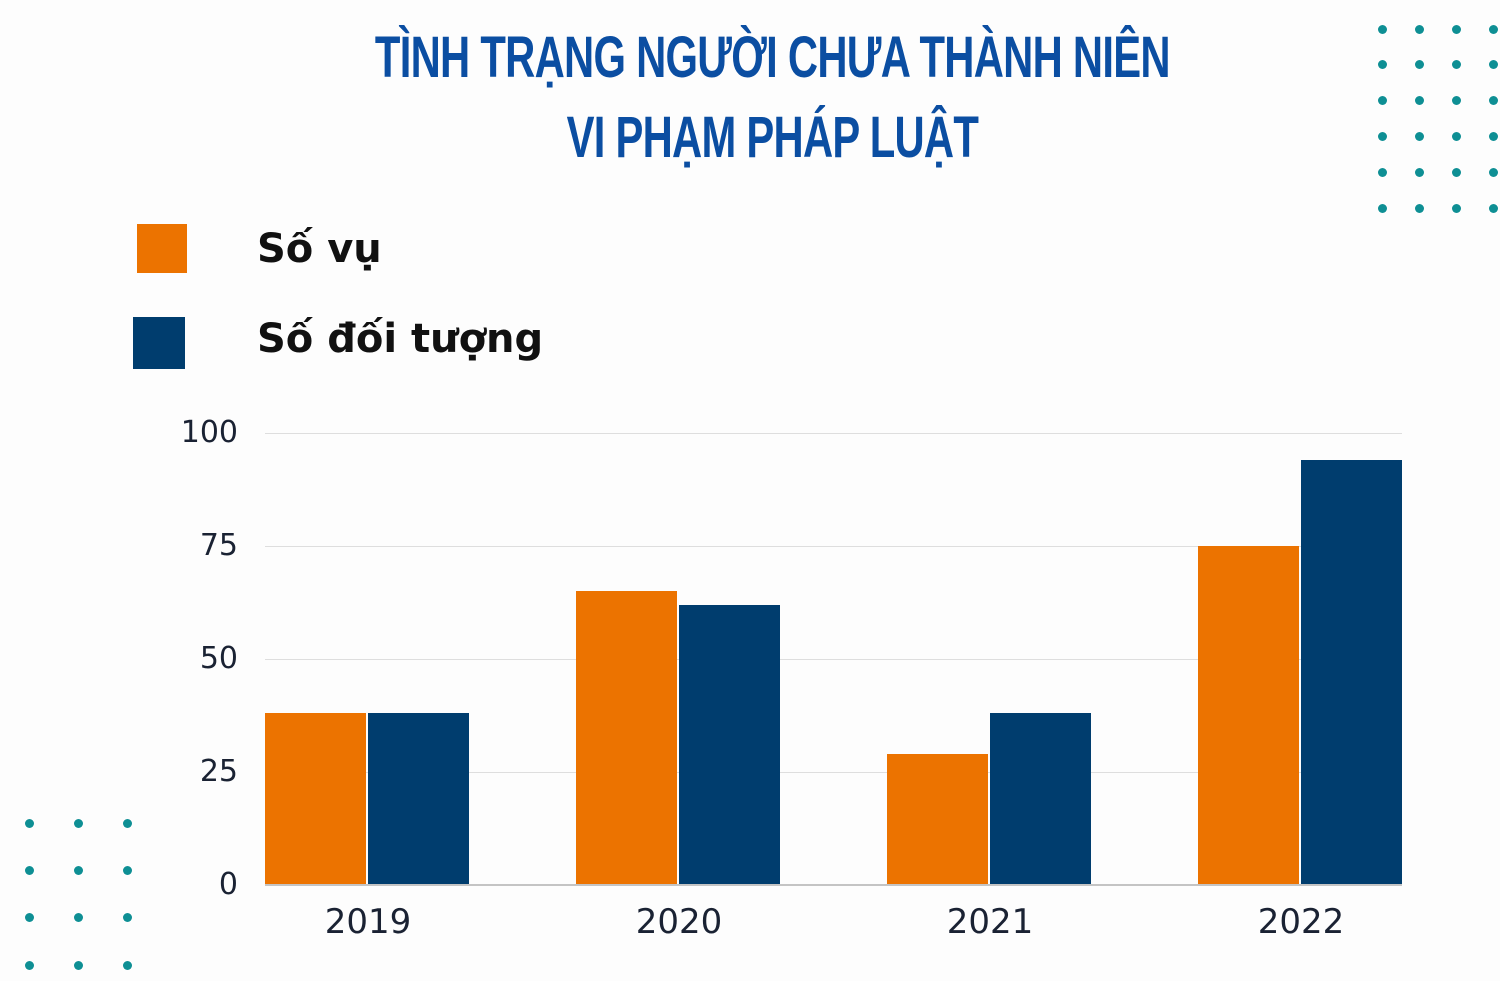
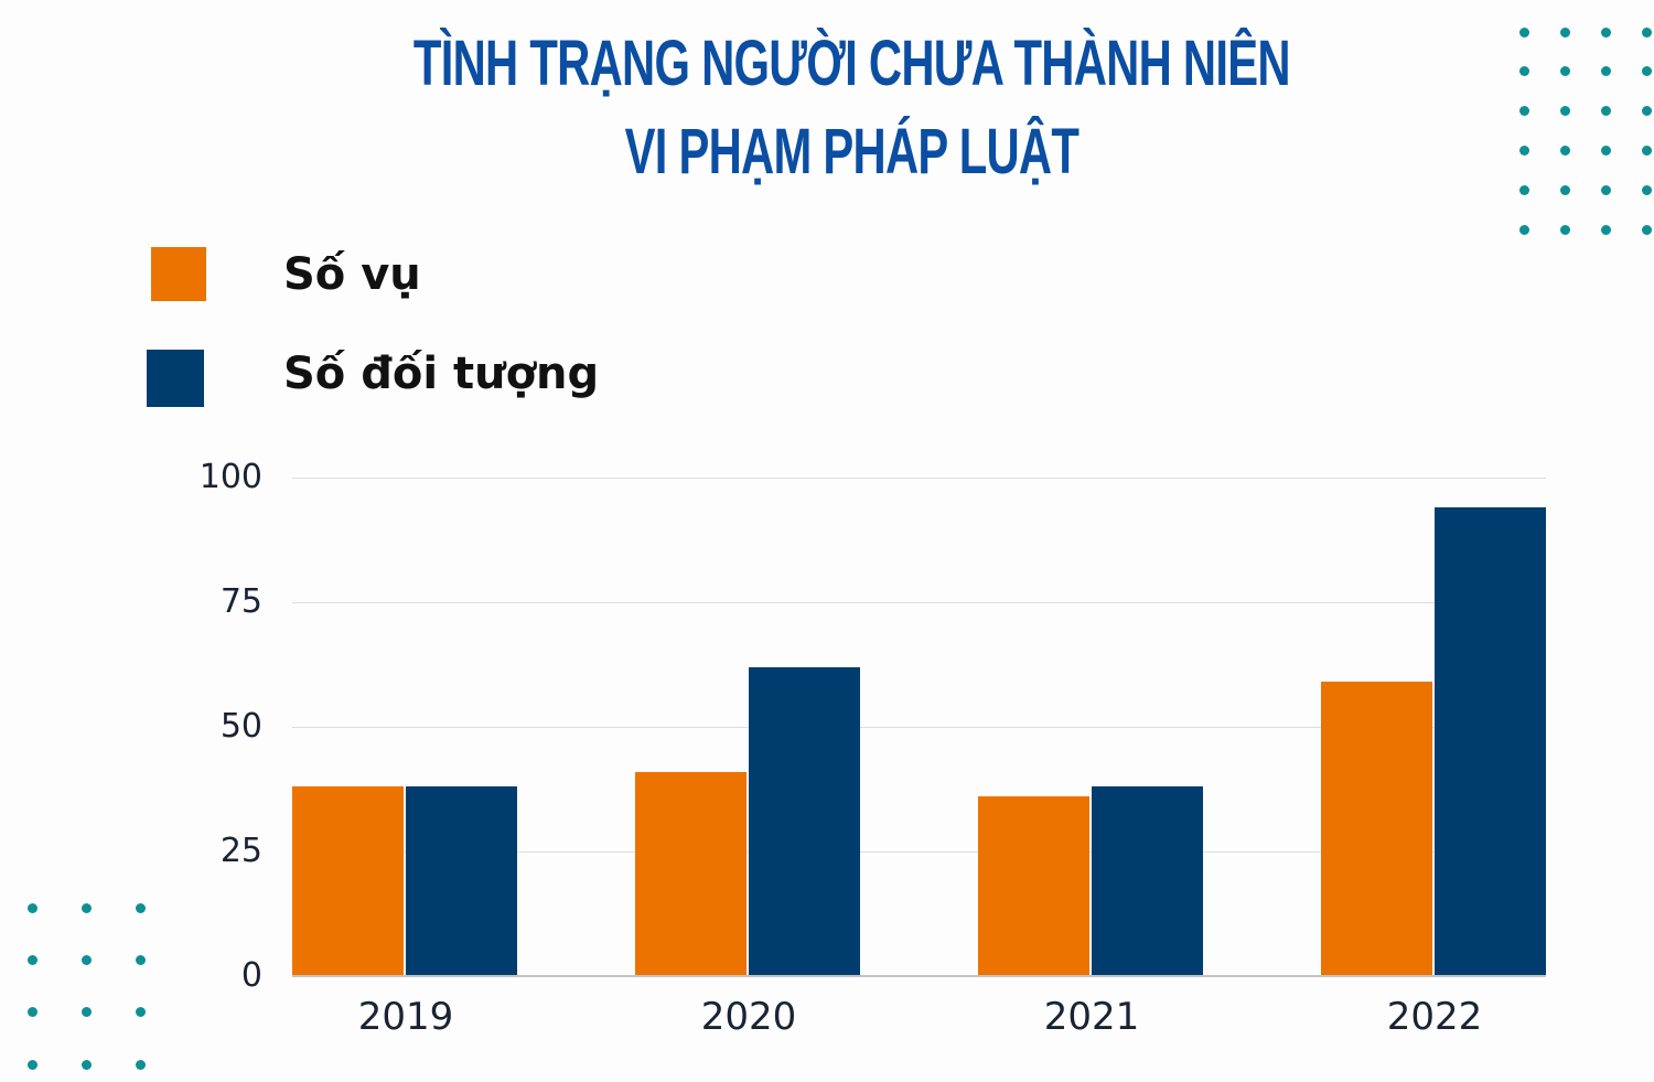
Số vụ/2020: 65 -> 41
Số vụ/2021: 29 -> 36
Số vụ/2022: 75 -> 59
